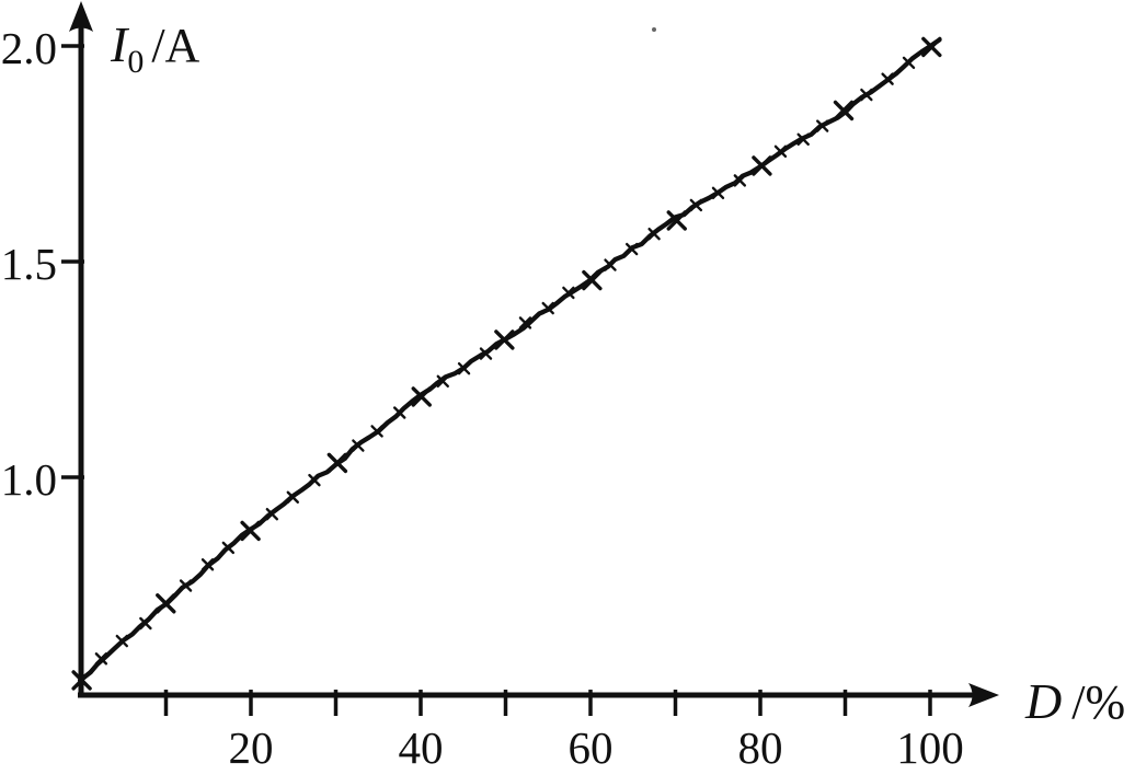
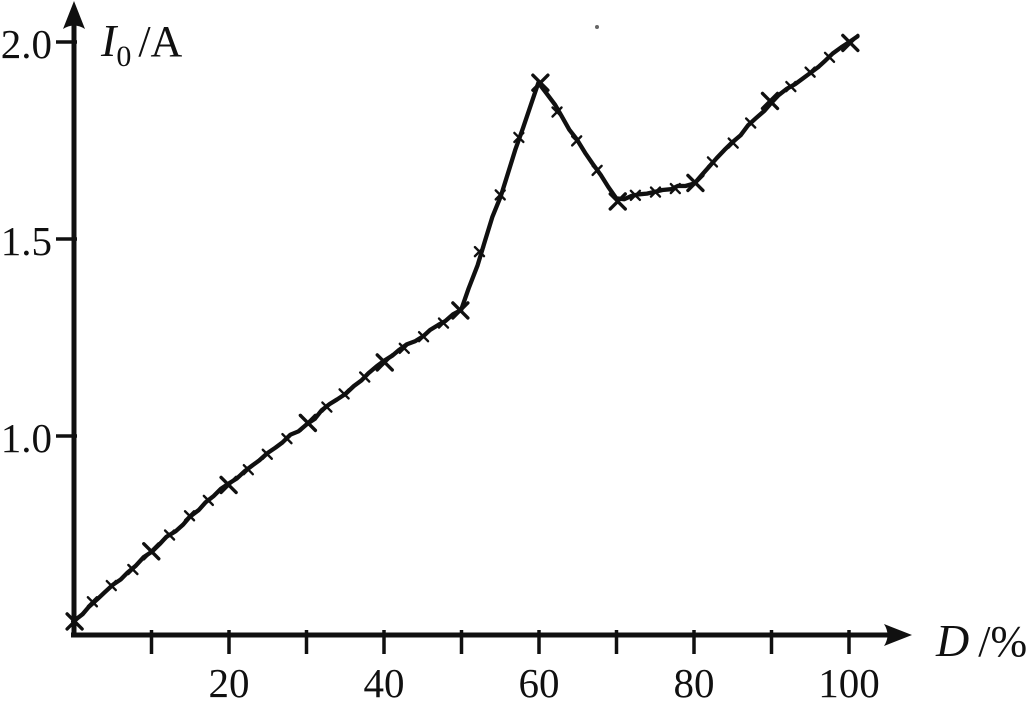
60: 1.46 -> 1.90
80: 1.72 -> 1.64
